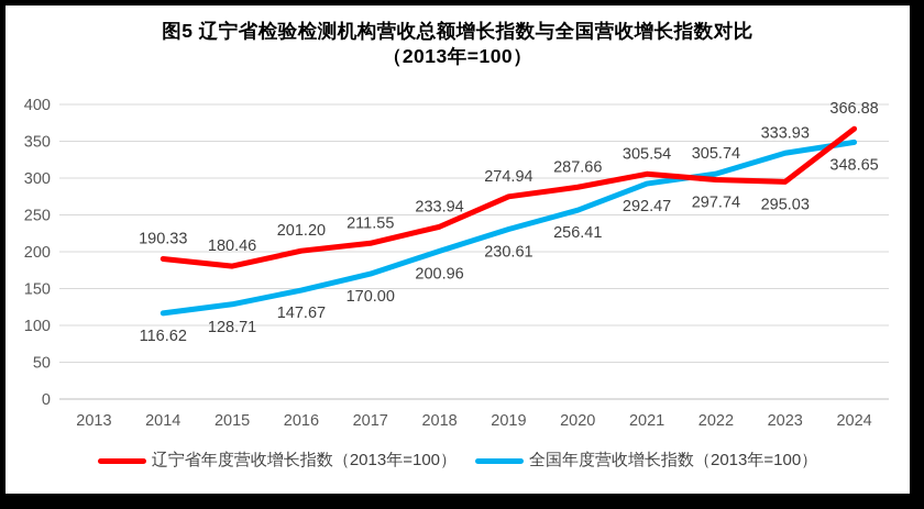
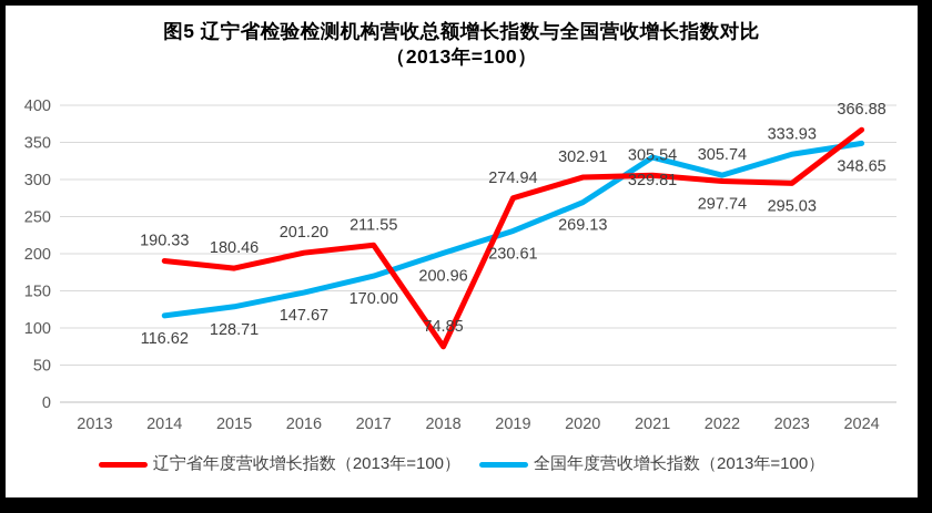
辽宁省年度营收增长指数（2013年=100）/2018: 233.94 -> 74.85
辽宁省年度营收增长指数（2013年=100）/2020: 287.66 -> 302.91
全国年度营收增长指数（2013年=100）/2020: 256.41 -> 269.13
全国年度营收增长指数（2013年=100）/2021: 292.47 -> 329.81
